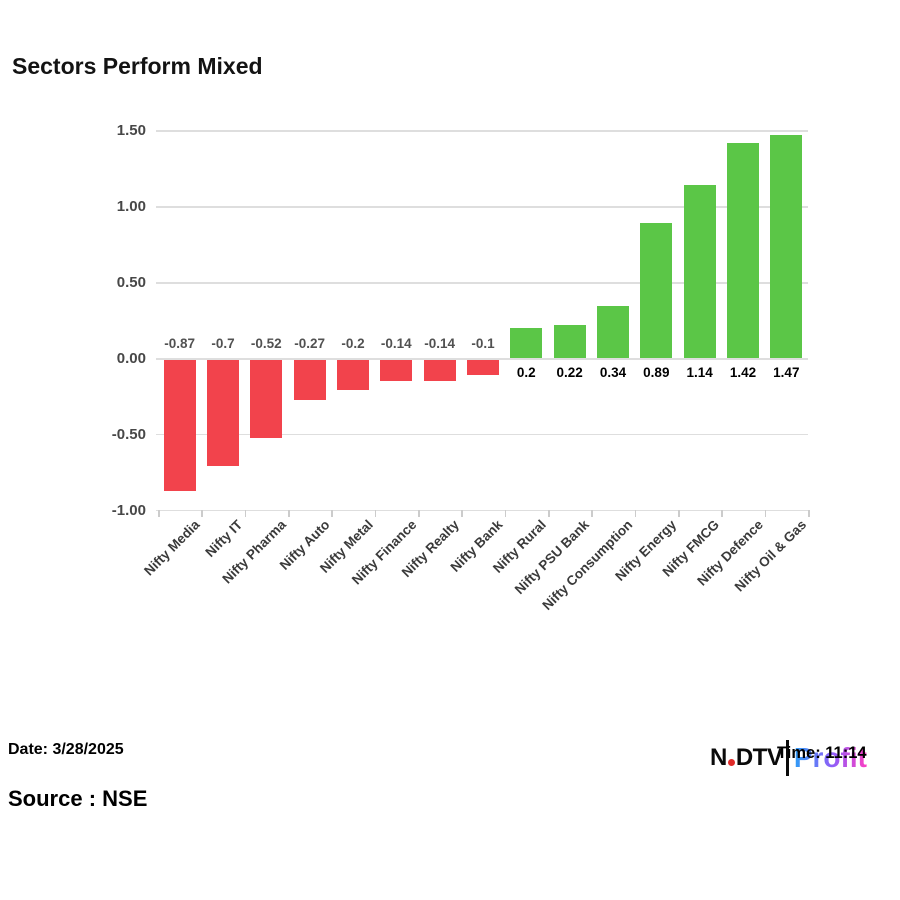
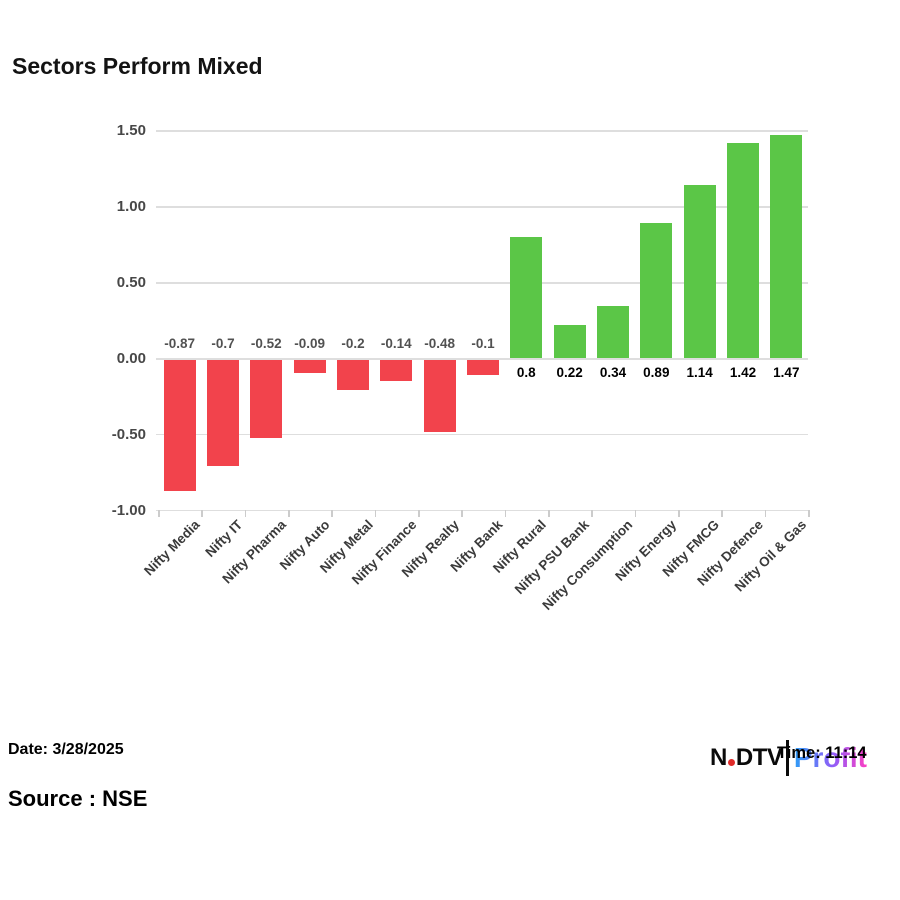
Nifty Auto: -0.27 -> -0.09
Nifty Realty: -0.14 -> -0.48
Nifty Rural: 0.2 -> 0.8
